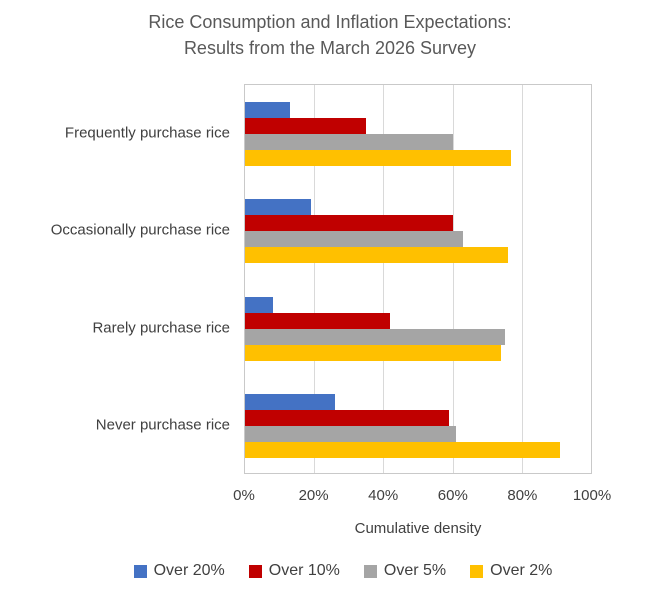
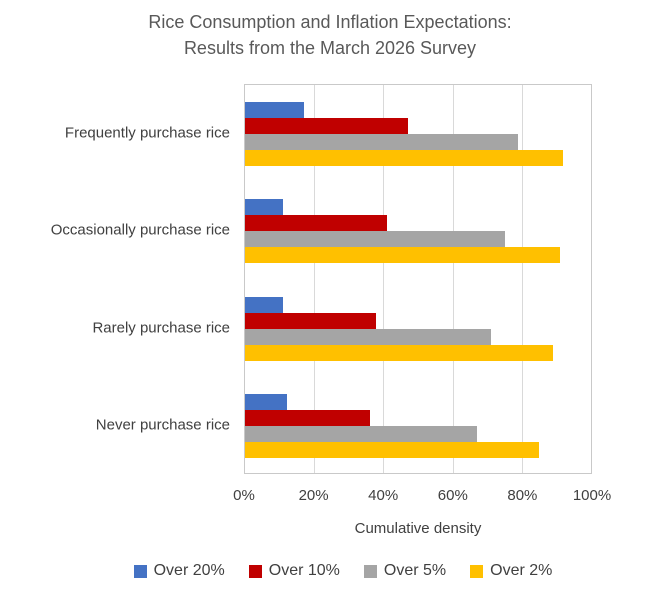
Over 20%/Frequently purchase rice: 13% -> 17%
Over 10%/Frequently purchase rice: 35% -> 47%
Over 5%/Frequently purchase rice: 60% -> 79%
Over 2%/Frequently purchase rice: 77% -> 92%
Over 20%/Occasionally purchase rice: 19% -> 11%
Over 10%/Occasionally purchase rice: 60% -> 41%
Over 5%/Occasionally purchase rice: 63% -> 75%
Over 2%/Occasionally purchase rice: 76% -> 91%
Over 20%/Rarely purchase rice: 8% -> 11%
Over 10%/Rarely purchase rice: 42% -> 38%
Over 5%/Rarely purchase rice: 75% -> 71%
Over 2%/Rarely purchase rice: 74% -> 89%
Over 20%/Never purchase rice: 26% -> 12%
Over 10%/Never purchase rice: 59% -> 36%
Over 5%/Never purchase rice: 61% -> 67%
Over 2%/Never purchase rice: 91% -> 85%
